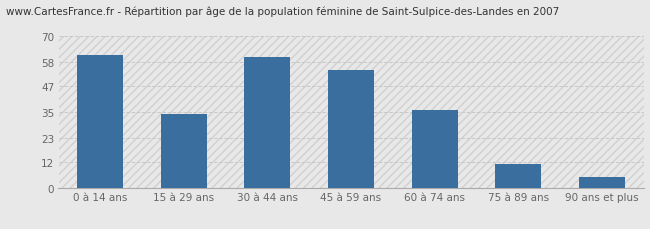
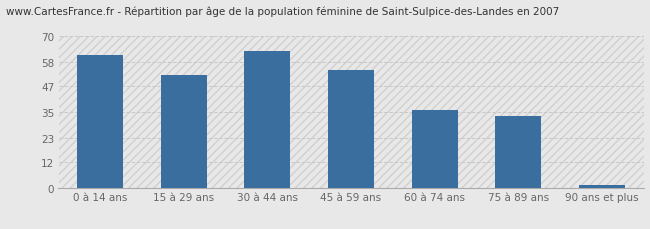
15 à 29 ans: 34 -> 52
30 à 44 ans: 60 -> 63
75 à 89 ans: 11 -> 33
90 ans et plus: 5 -> 1
